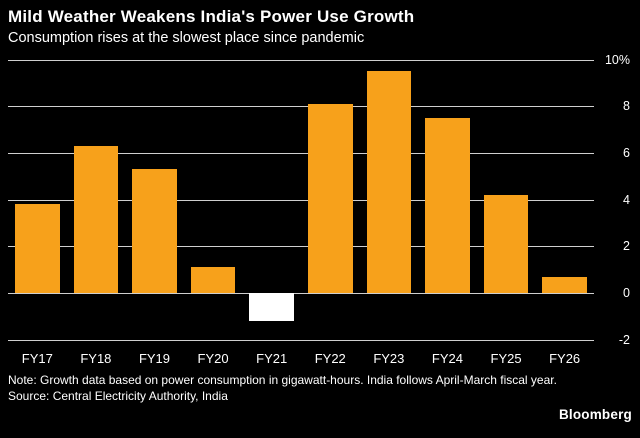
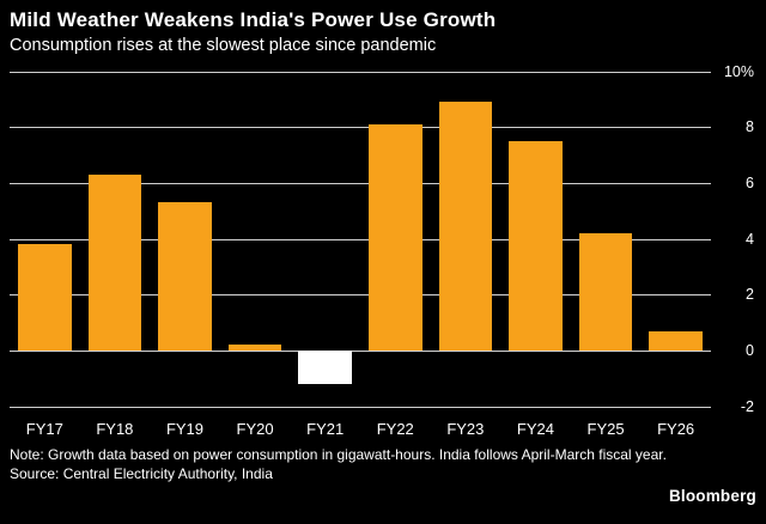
FY20: 1.1% -> 0.2%
FY23: 9.5% -> 8.9%
